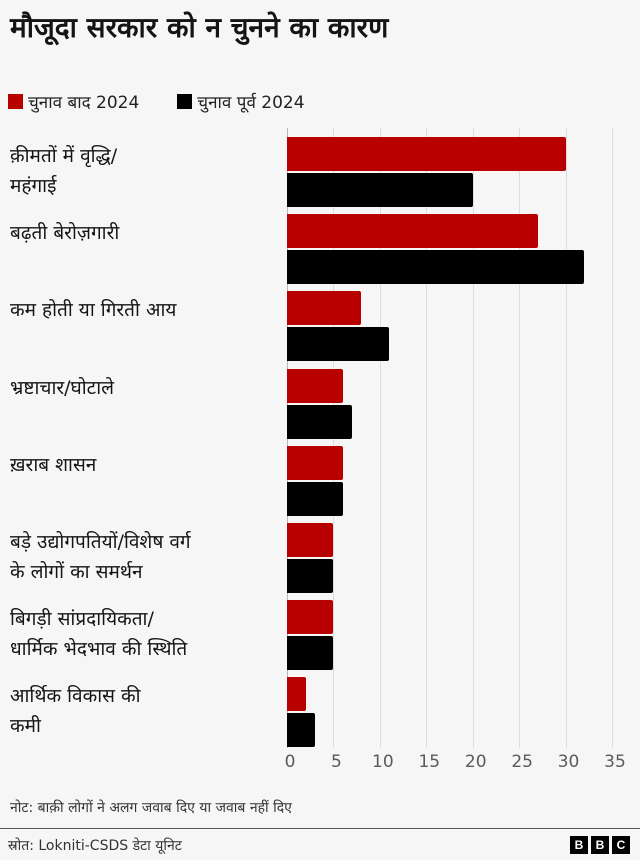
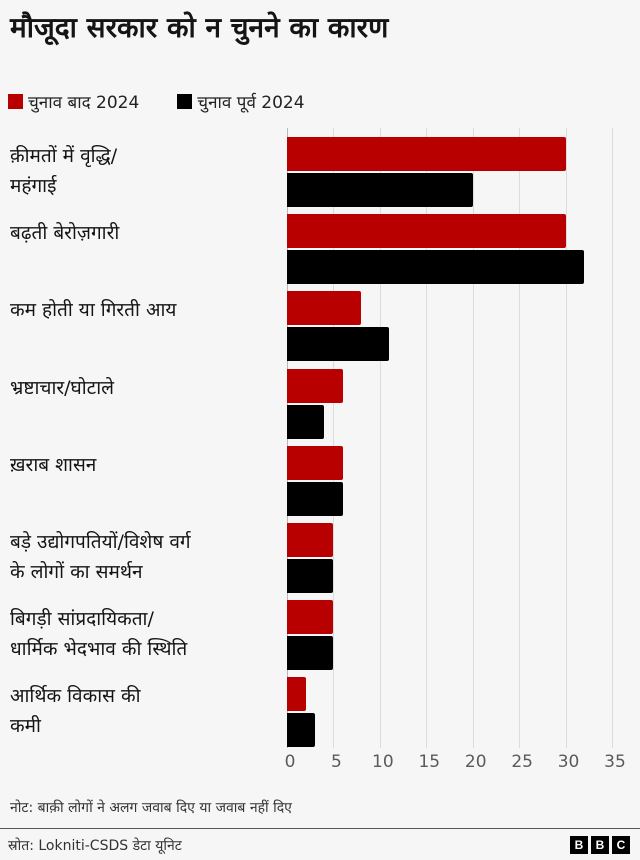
चुनाव बाद 2024/बढ़ती बेरोज़गारी: 27 -> 30
चुनाव पूर्व 2024/भ्रष्टाचार/घोटाले: 7 -> 4
